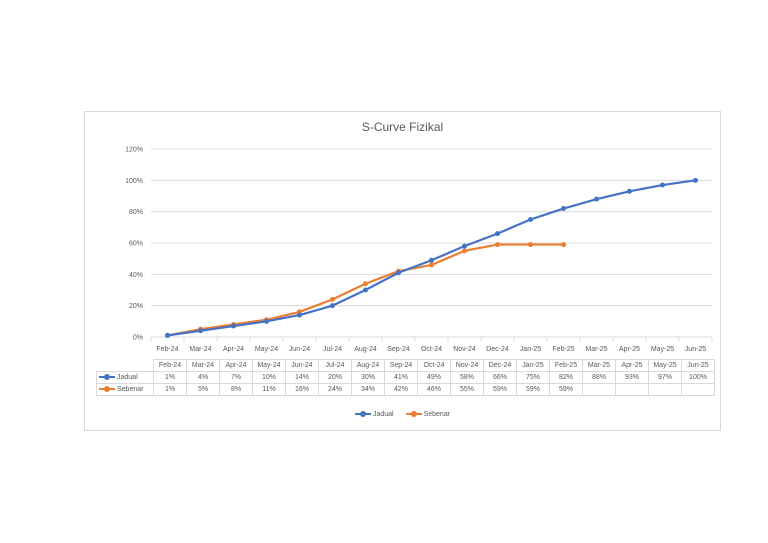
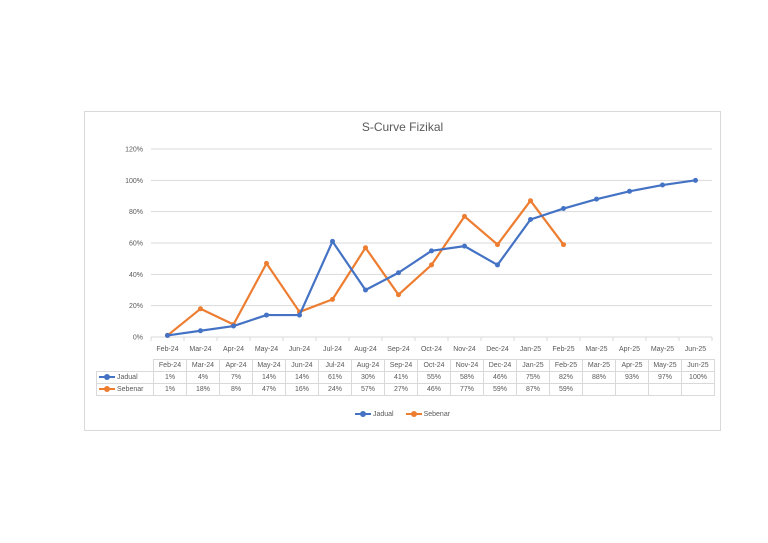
Sebenar/Mar-24: 5% -> 18%
Jadual/May-24: 10% -> 14%
Sebenar/May-24: 11% -> 47%
Jadual/Jul-24: 20% -> 61%
Sebenar/Aug-24: 34% -> 57%
Sebenar/Sep-24: 42% -> 27%
Jadual/Oct-24: 49% -> 55%
Sebenar/Nov-24: 55% -> 77%
Jadual/Dec-24: 66% -> 46%
Sebenar/Jan-25: 59% -> 87%
